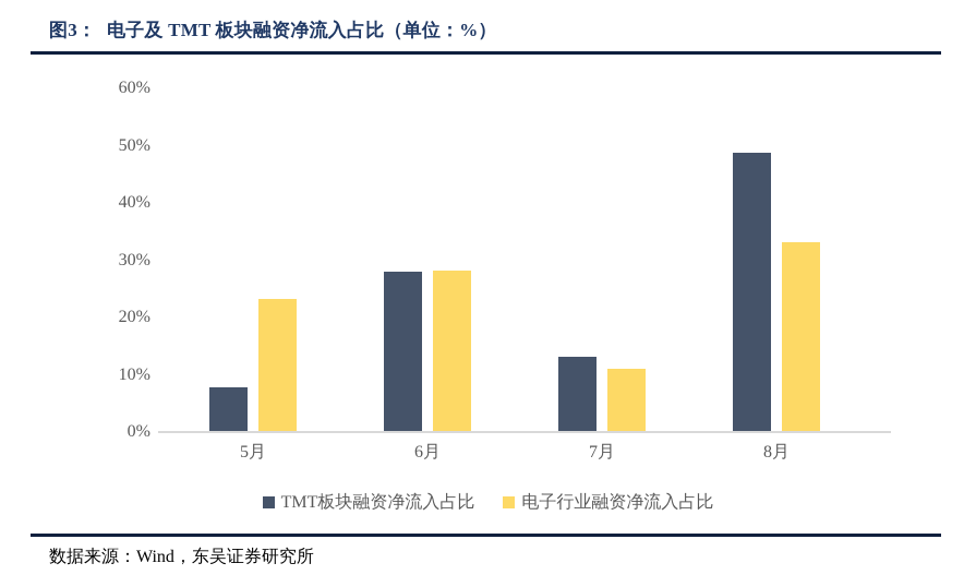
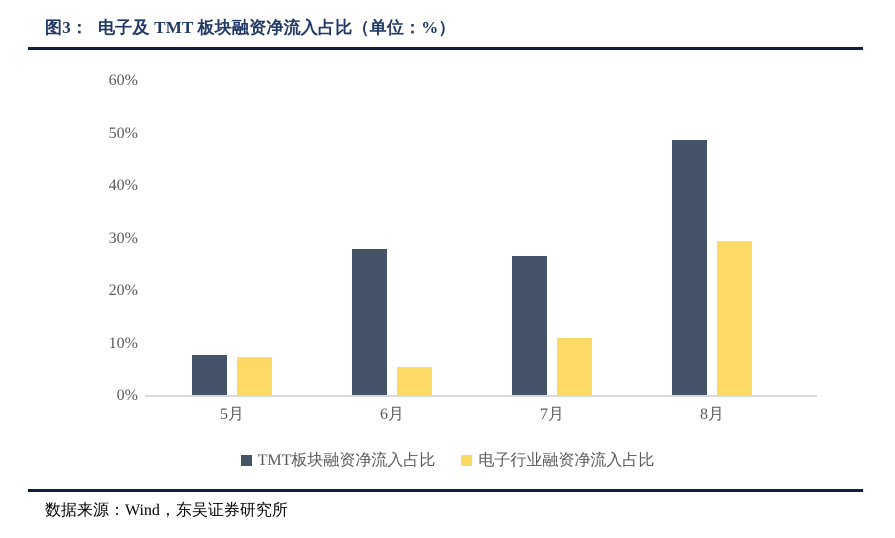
电子行业融资净流入占比/5月: 23% -> 7%
电子行业融资净流入占比/6月: 28% -> 5%
TMT板块融资净流入占比/7月: 13% -> 26%
电子行业融资净流入占比/8月: 33% -> 29%
